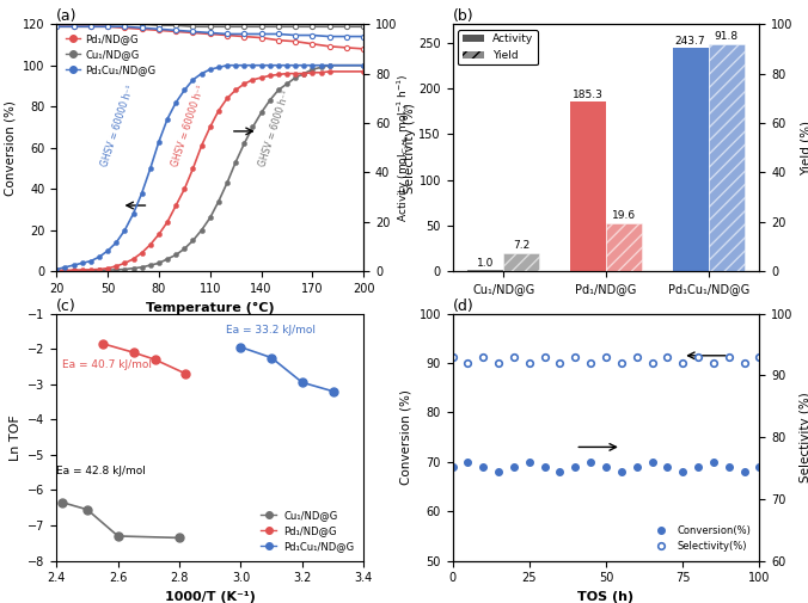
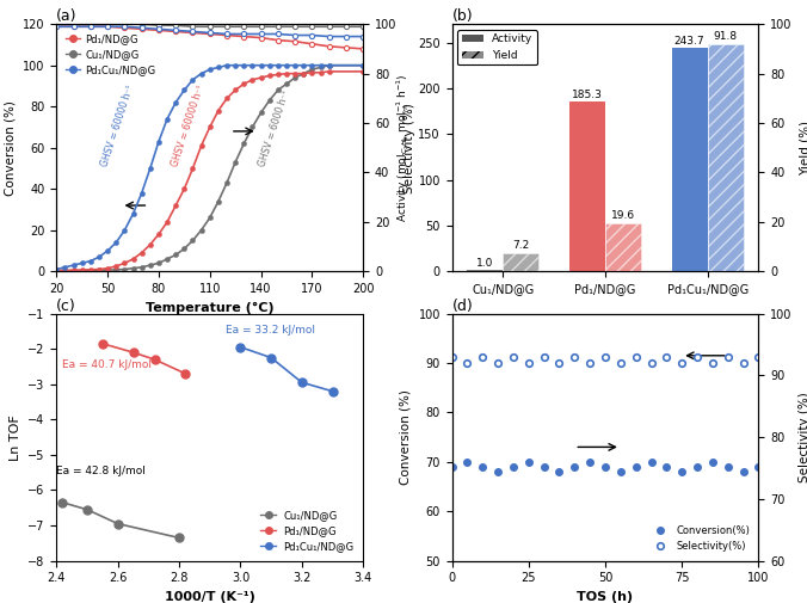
(c)/Cu₁/ND@G/2.6: -7.30 -> -6.95
